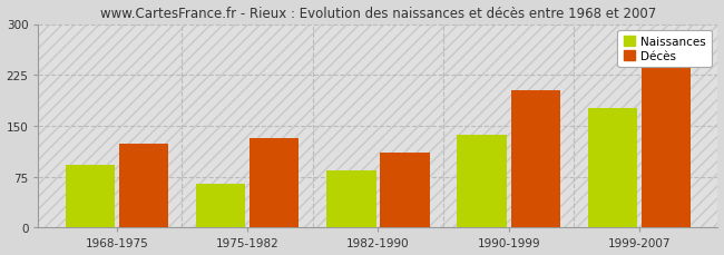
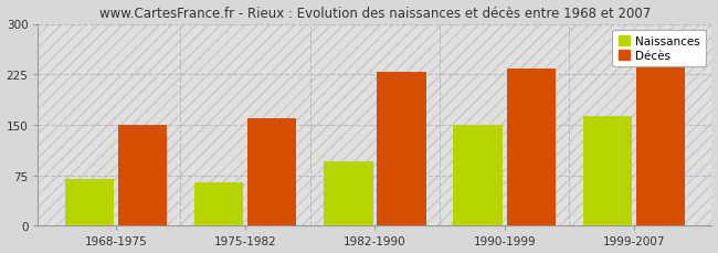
Naissances/1968-1975: 92 -> 70
Décès/1968-1975: 124 -> 150
Décès/1975-1982: 132 -> 160
Naissances/1982-1990: 84 -> 95
Décès/1982-1990: 110 -> 228
Naissances/1990-1999: 136 -> 150
Décès/1990-1999: 202 -> 233
Naissances/1999-2007: 176 -> 163
